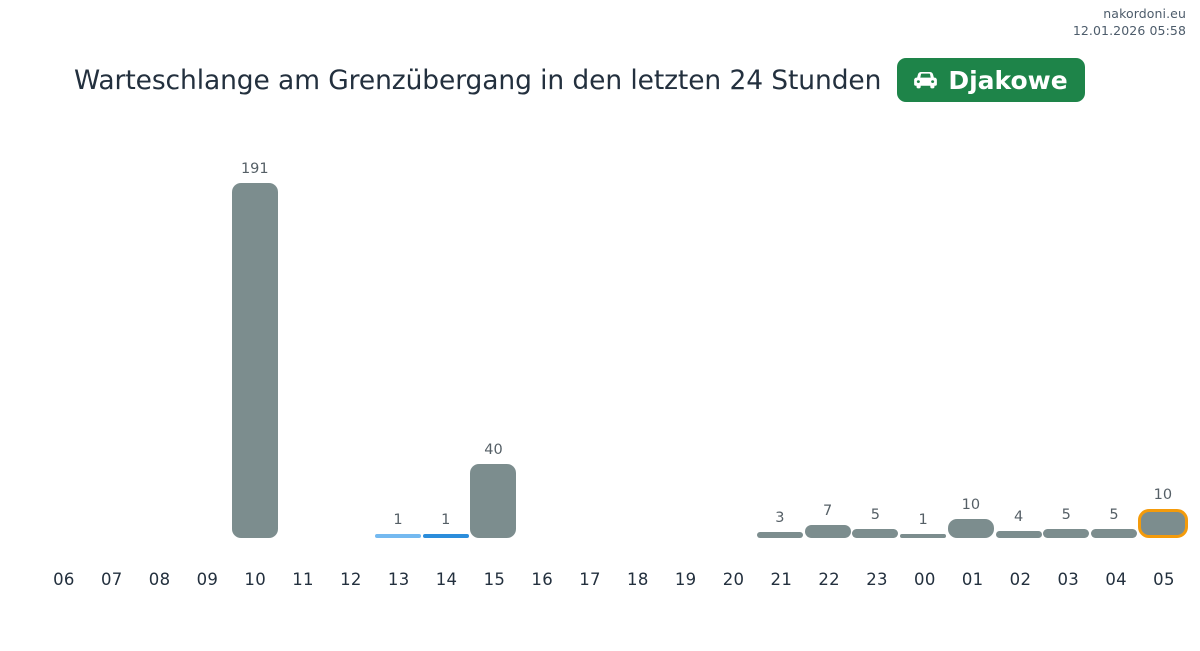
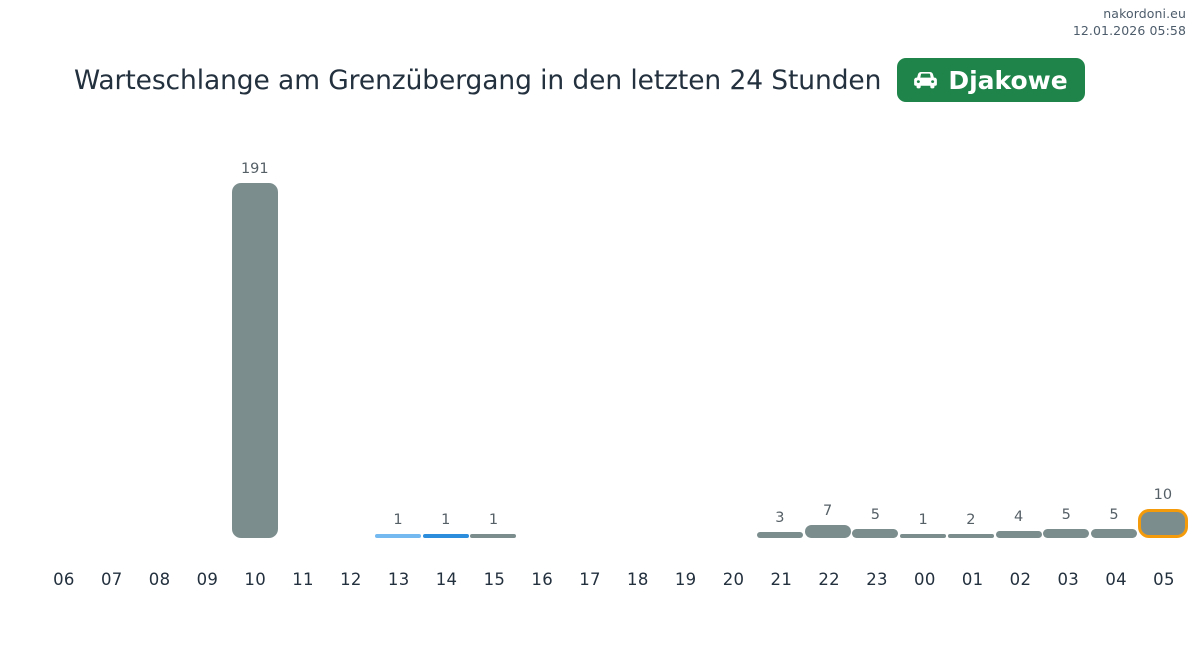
15: 40 -> 1
01: 10 -> 2
